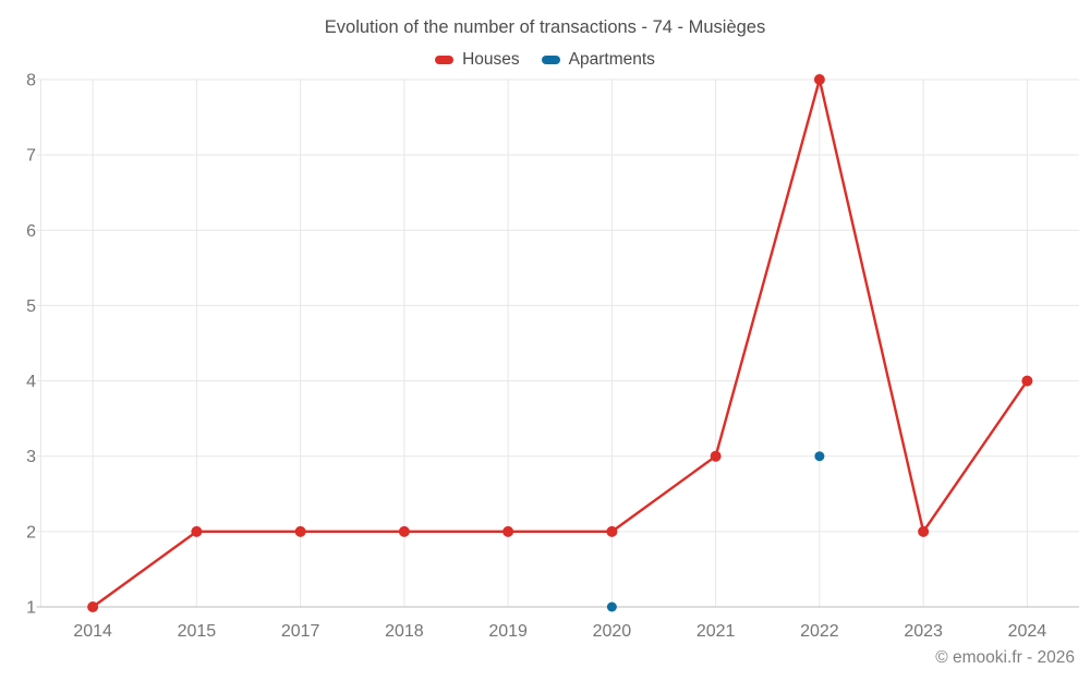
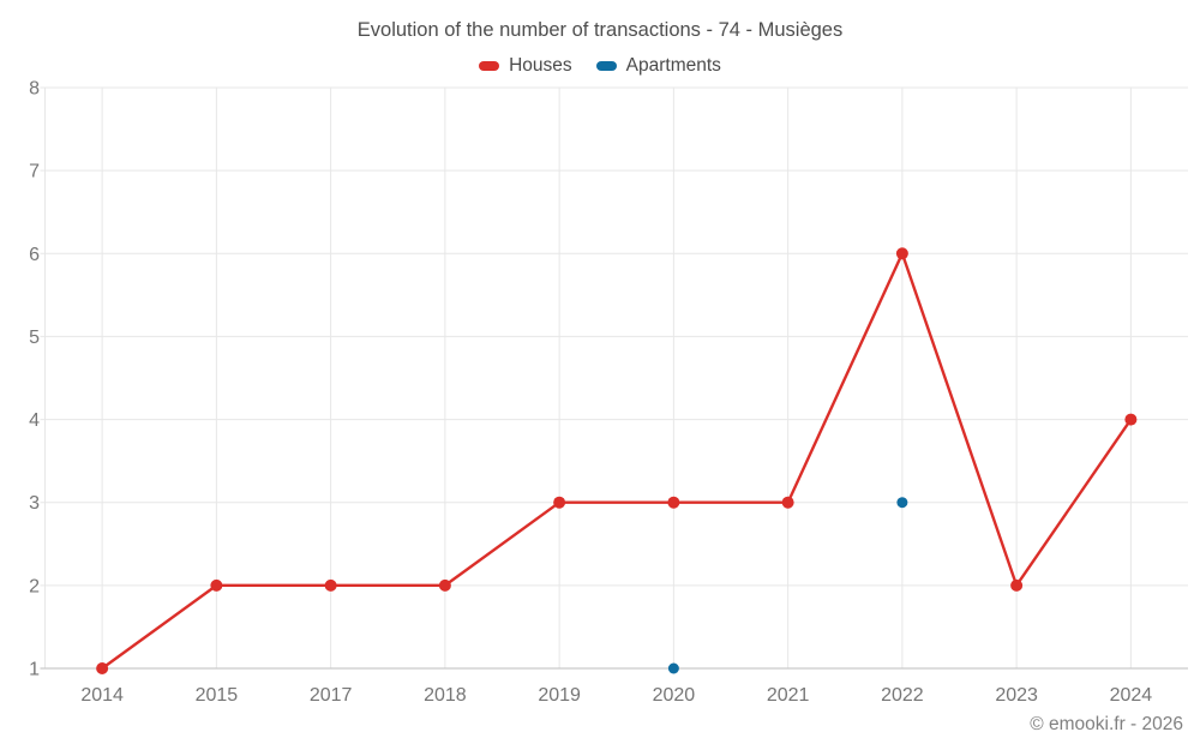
Houses/2019: 2 -> 3
Houses/2020: 2 -> 3
Houses/2022: 8 -> 6
